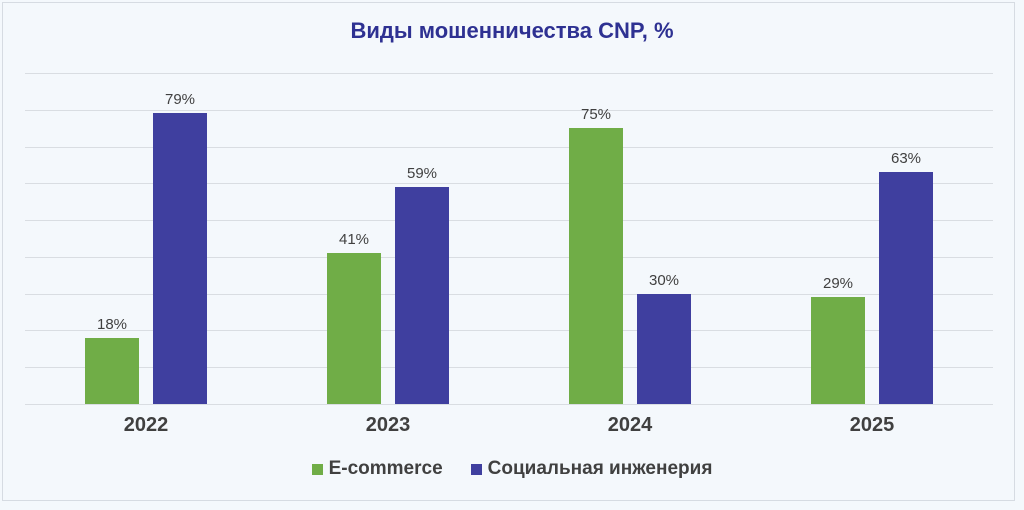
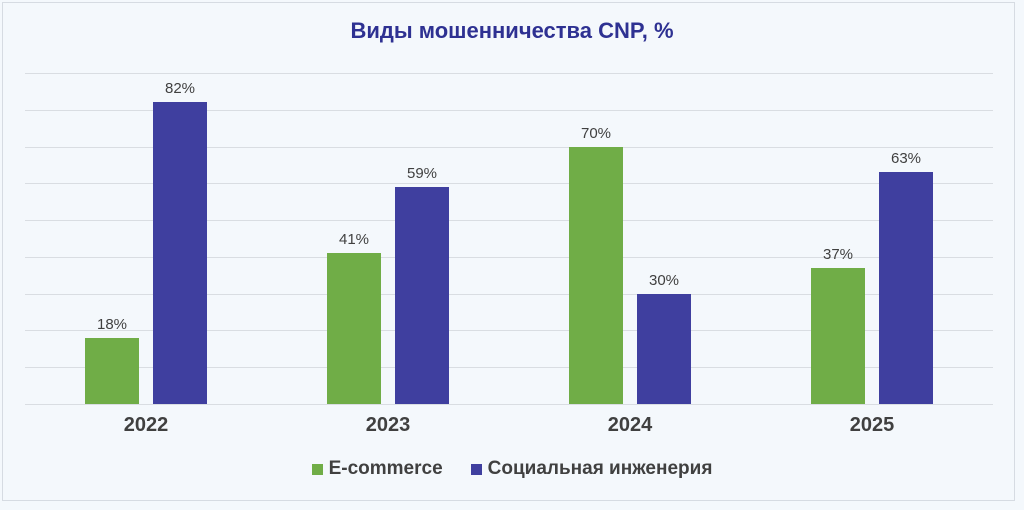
Социальная инженерия/2022: 79% -> 82%
E-commerce/2024: 75% -> 70%
E-commerce/2025: 29% -> 37%
